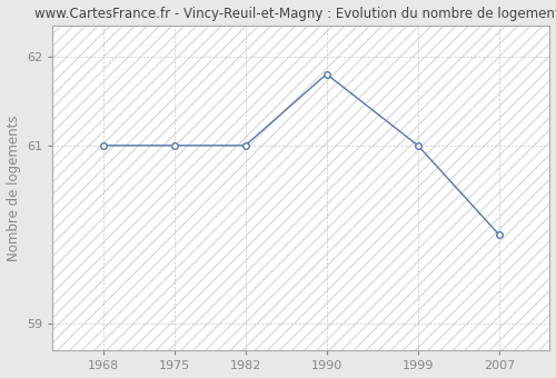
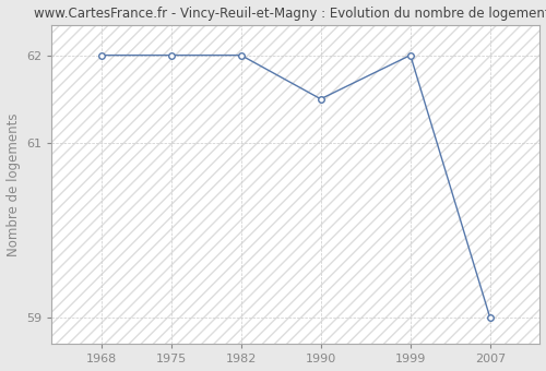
1968: 61.0 -> 62.0
1975: 61.0 -> 62.0
1982: 61.0 -> 62.0
1990: 61.8 -> 61.5
1999: 61.0 -> 62.0
2007: 60.0 -> 59.0
